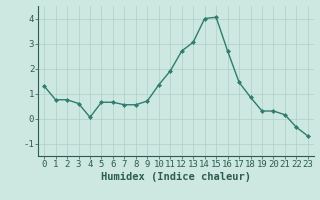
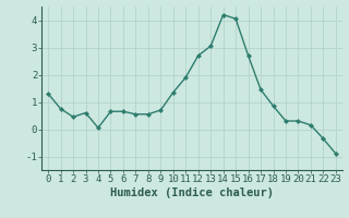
2: 0.75 -> 0.45
14: 4.00 -> 4.20
23: -0.70 -> -0.90
